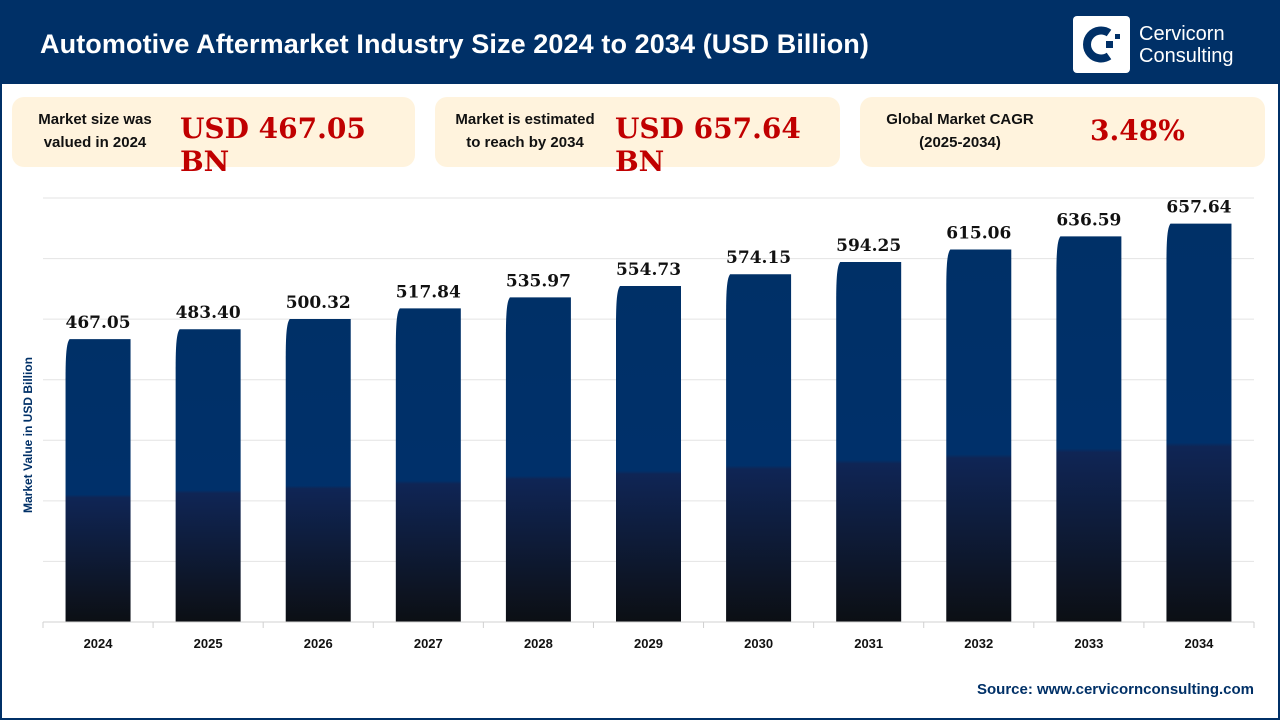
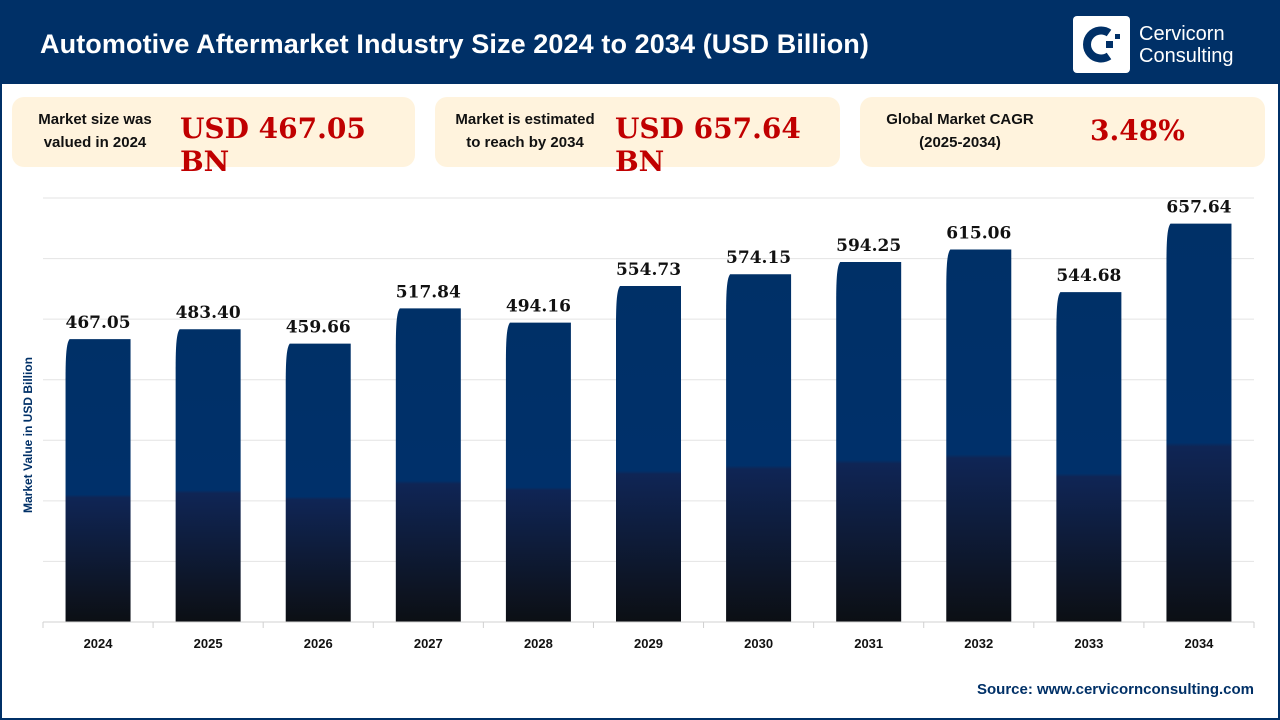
2026: 500.32 -> 459.66
2028: 535.97 -> 494.16
2033: 636.59 -> 544.68
